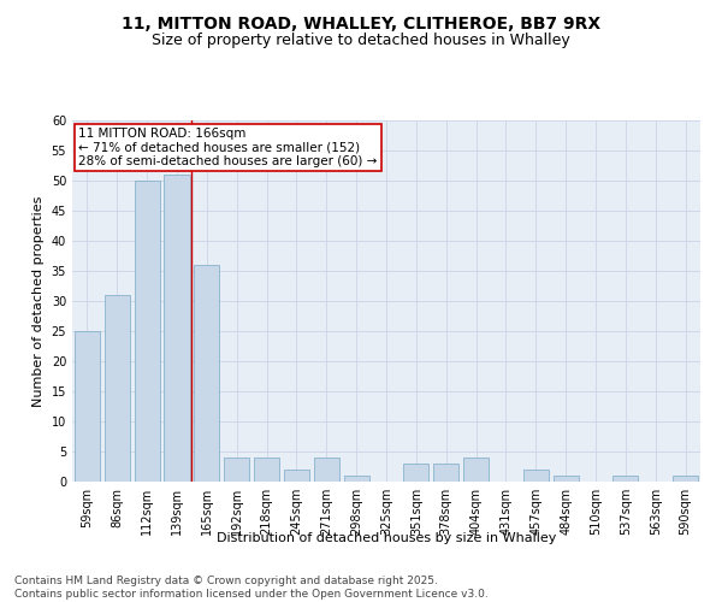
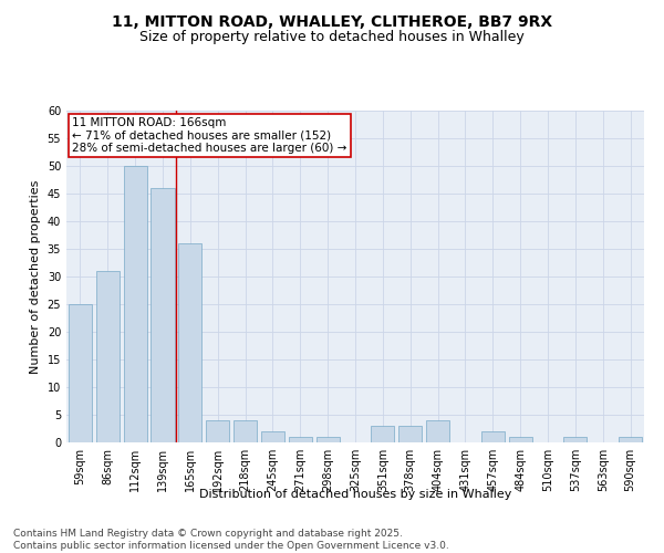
139sqm: 51 -> 46
271sqm: 4 -> 1
